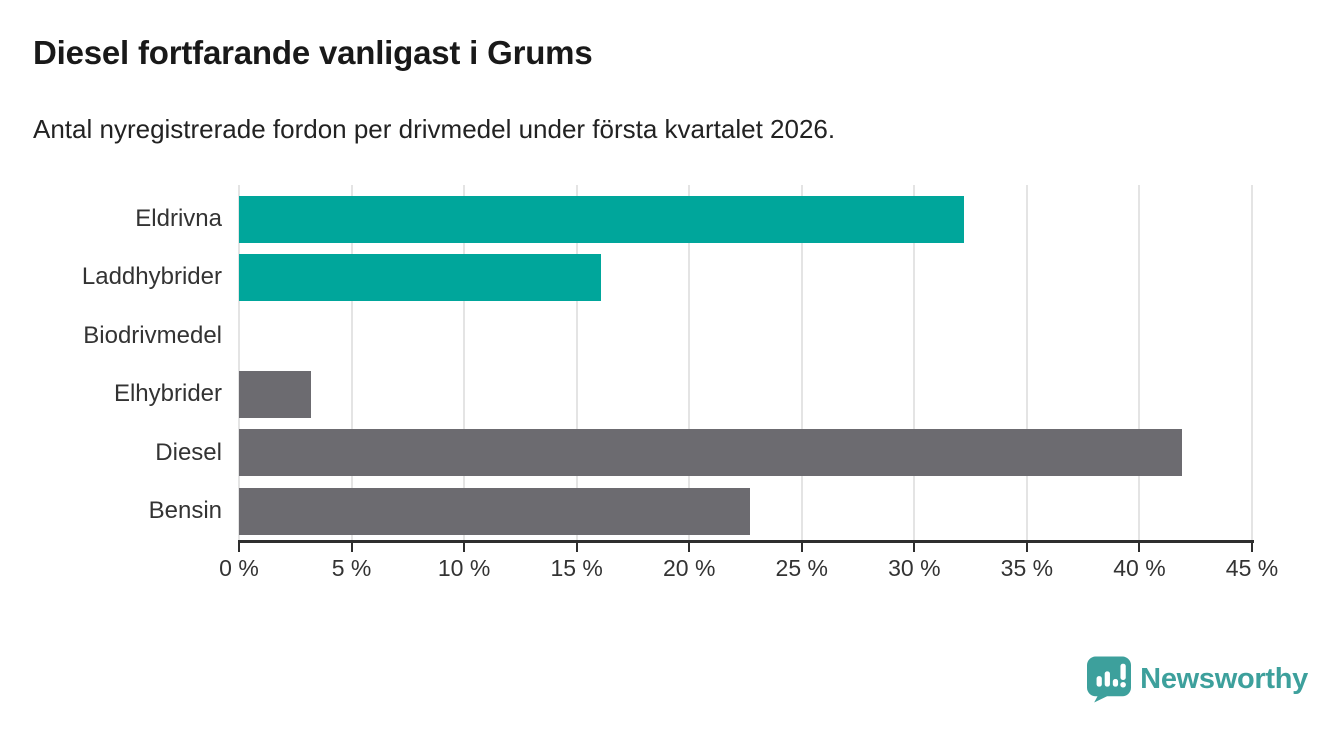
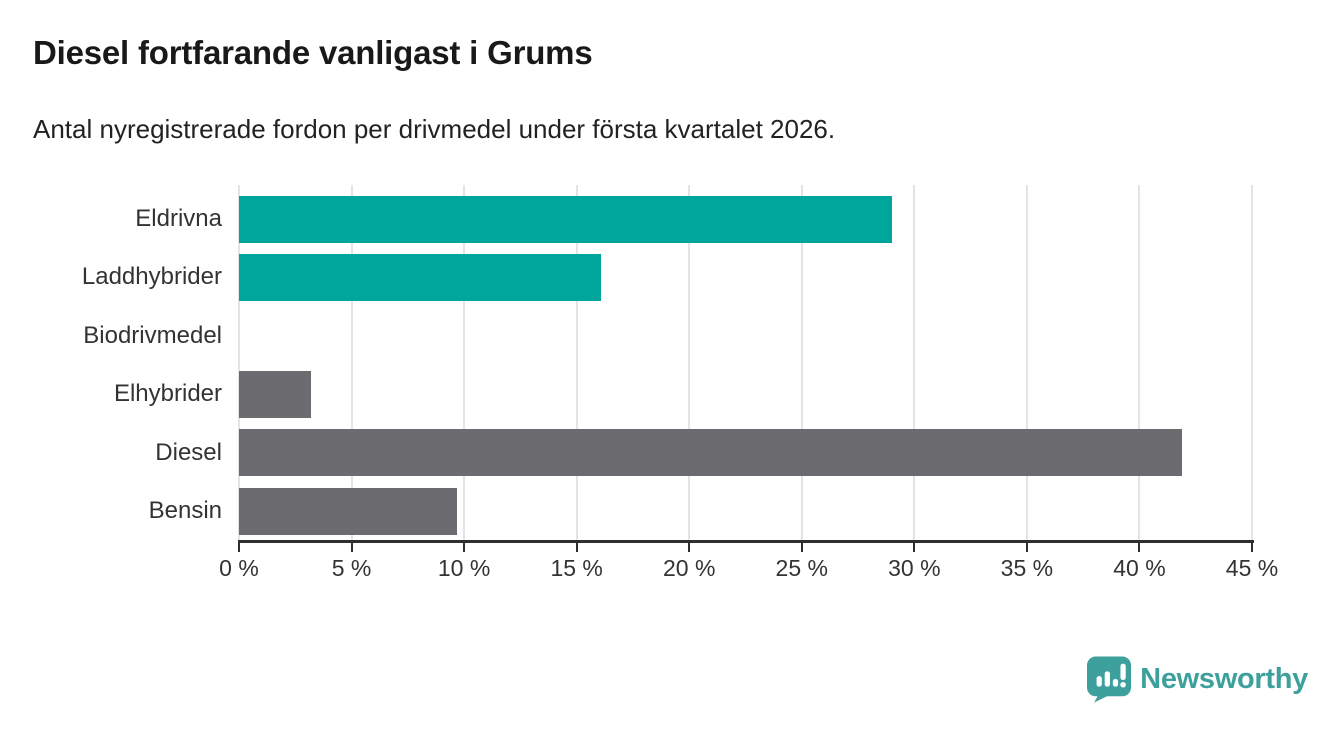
Eldrivna: 32.2% -> 29.0%
Bensin: 22.7% -> 9.7%
